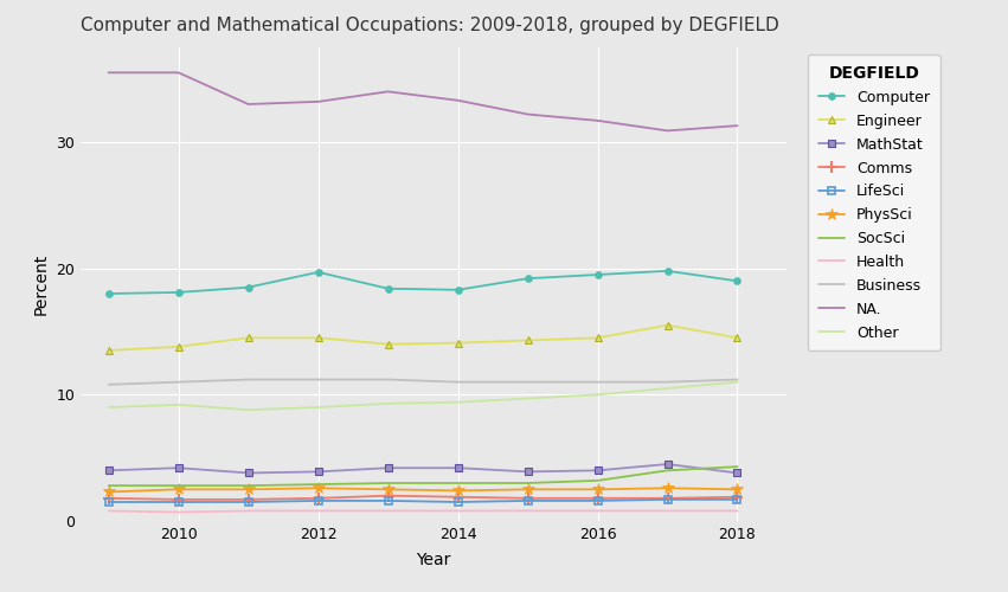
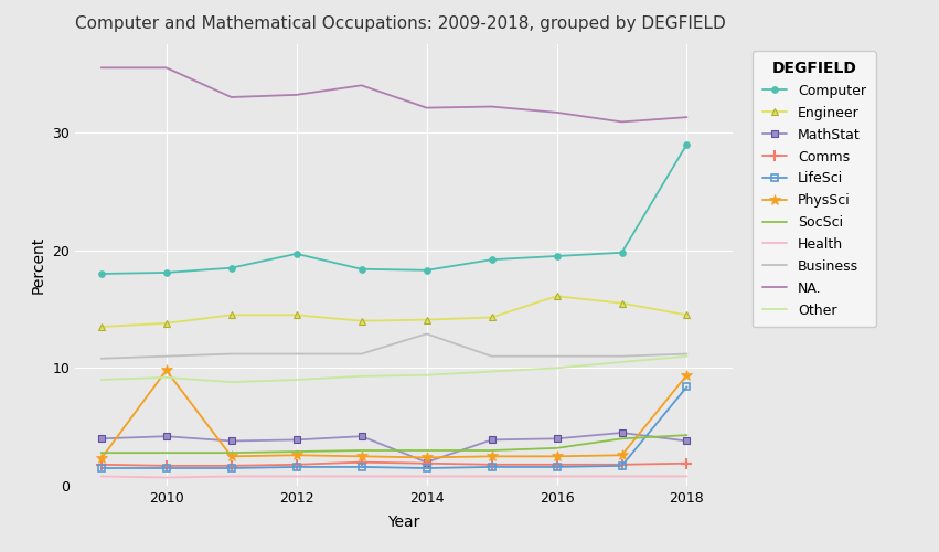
PhysSci/2010: 2.5 -> 9.8
MathStat/2014: 4.2 -> 2.0
Business/2014: 11.0 -> 12.9
NA./2014: 33.3 -> 32.1
Engineer/2016: 14.5 -> 16.1
Computer/2018: 19.0 -> 29.0
LifeSci/2018: 1.7 -> 8.4
PhysSci/2018: 2.5 -> 9.4
